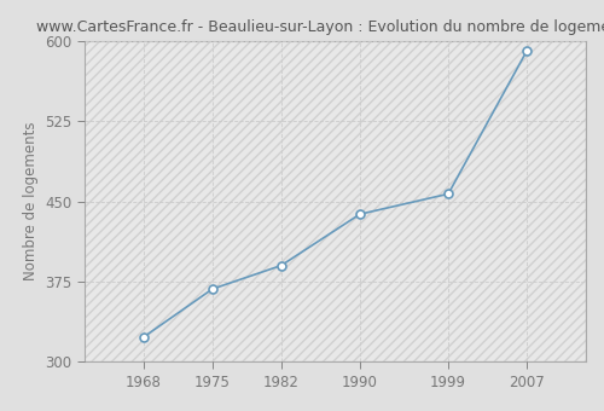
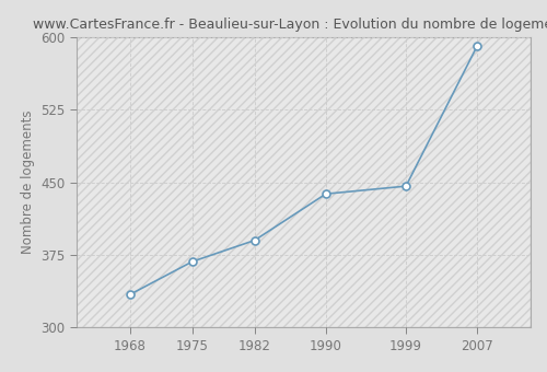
1968: 323 -> 334
1999: 457 -> 446
